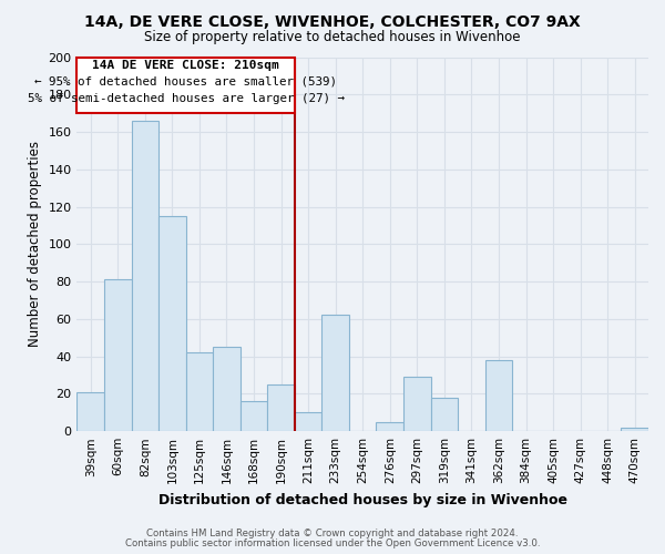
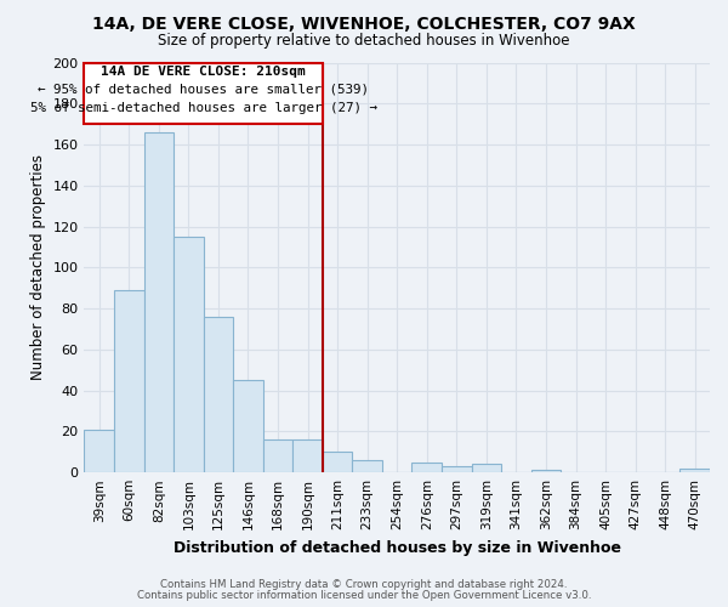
60sqm: 81 -> 89
125sqm: 42 -> 76
190sqm: 25 -> 16
233sqm: 62 -> 6
297sqm: 29 -> 3
319sqm: 18 -> 4
362sqm: 38 -> 1
